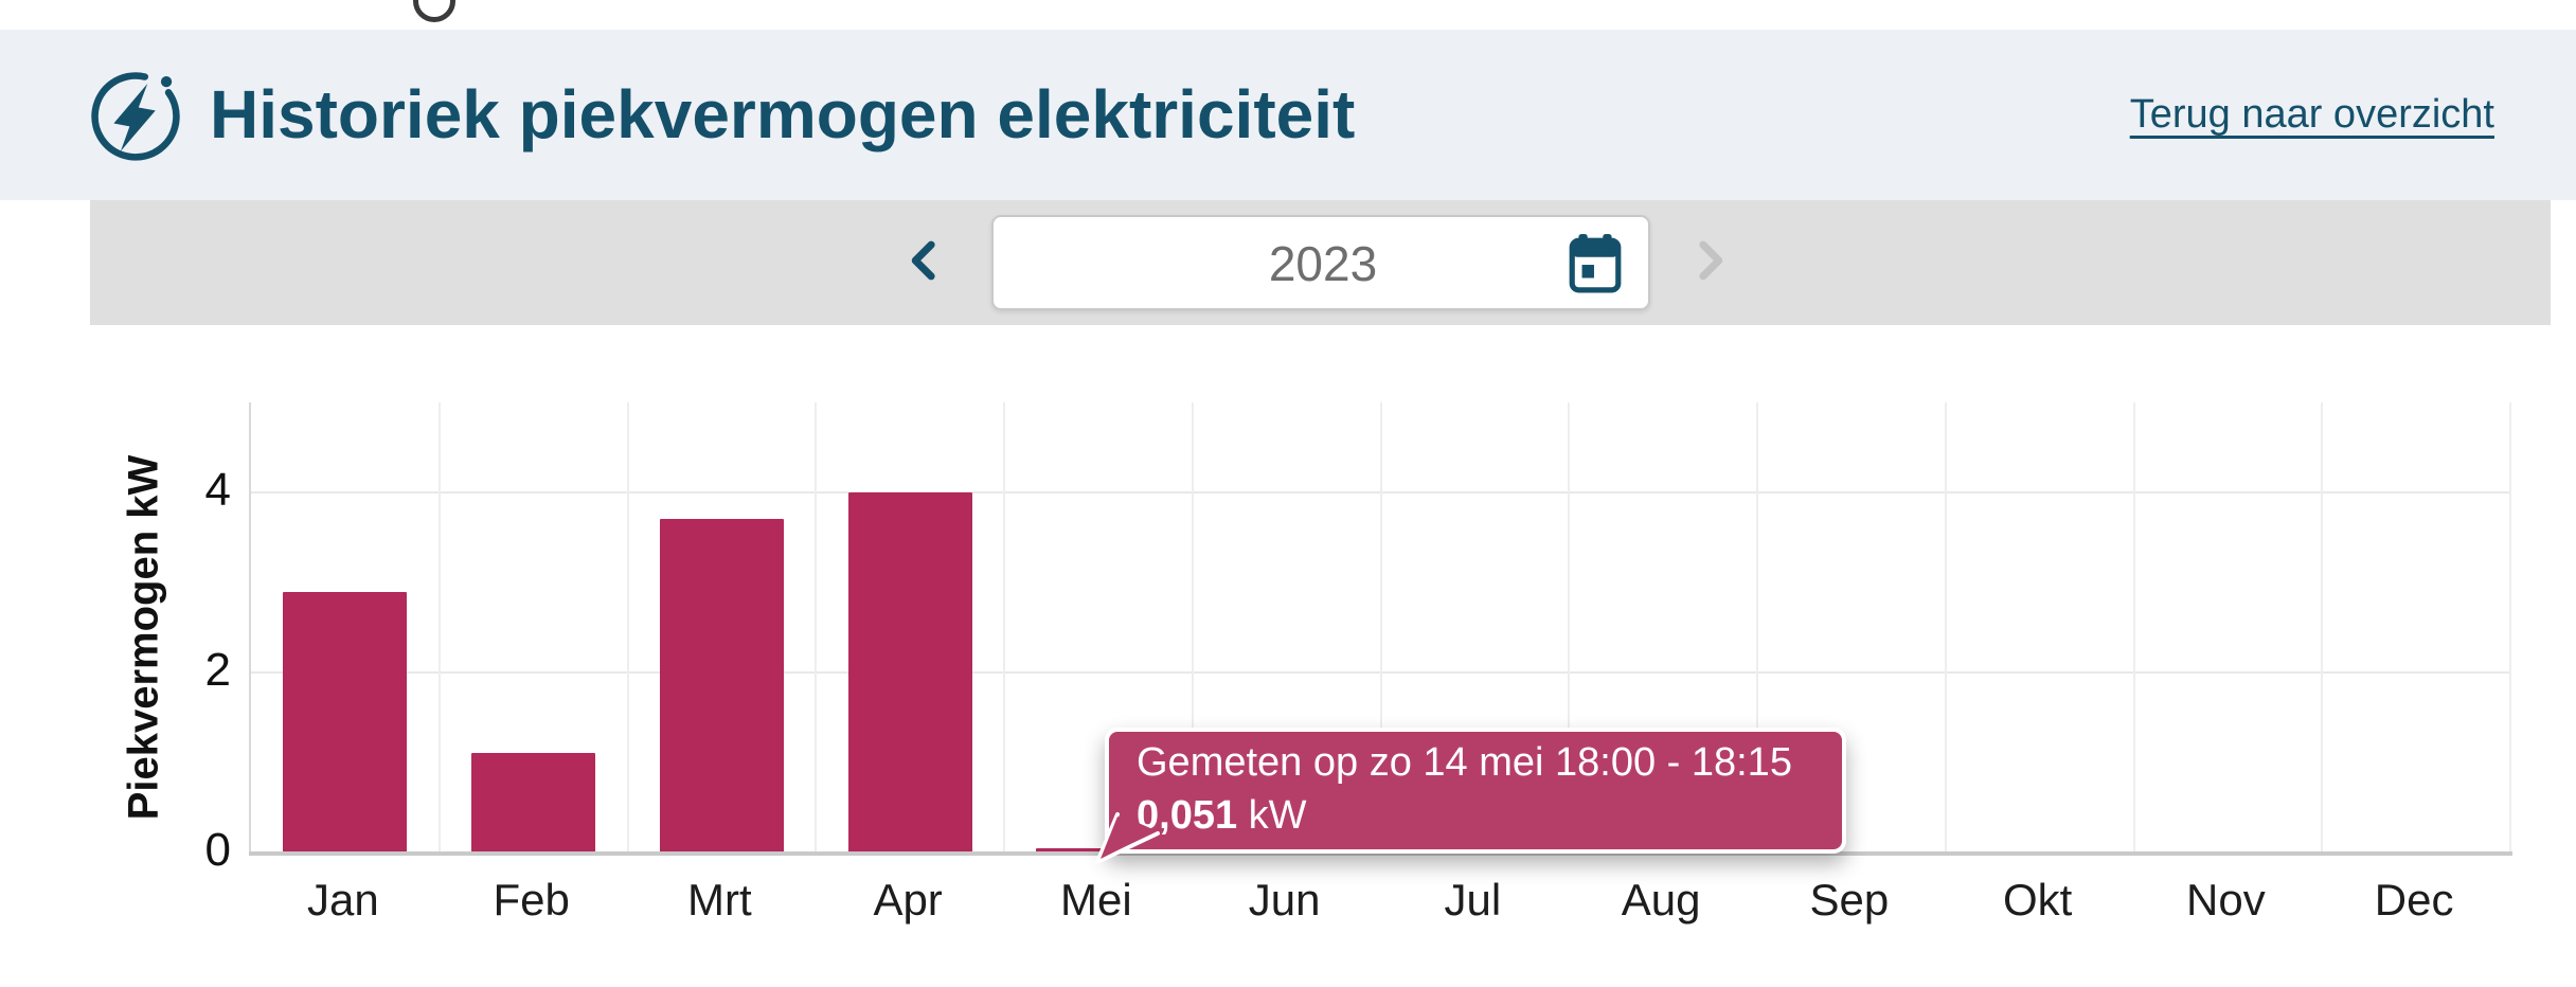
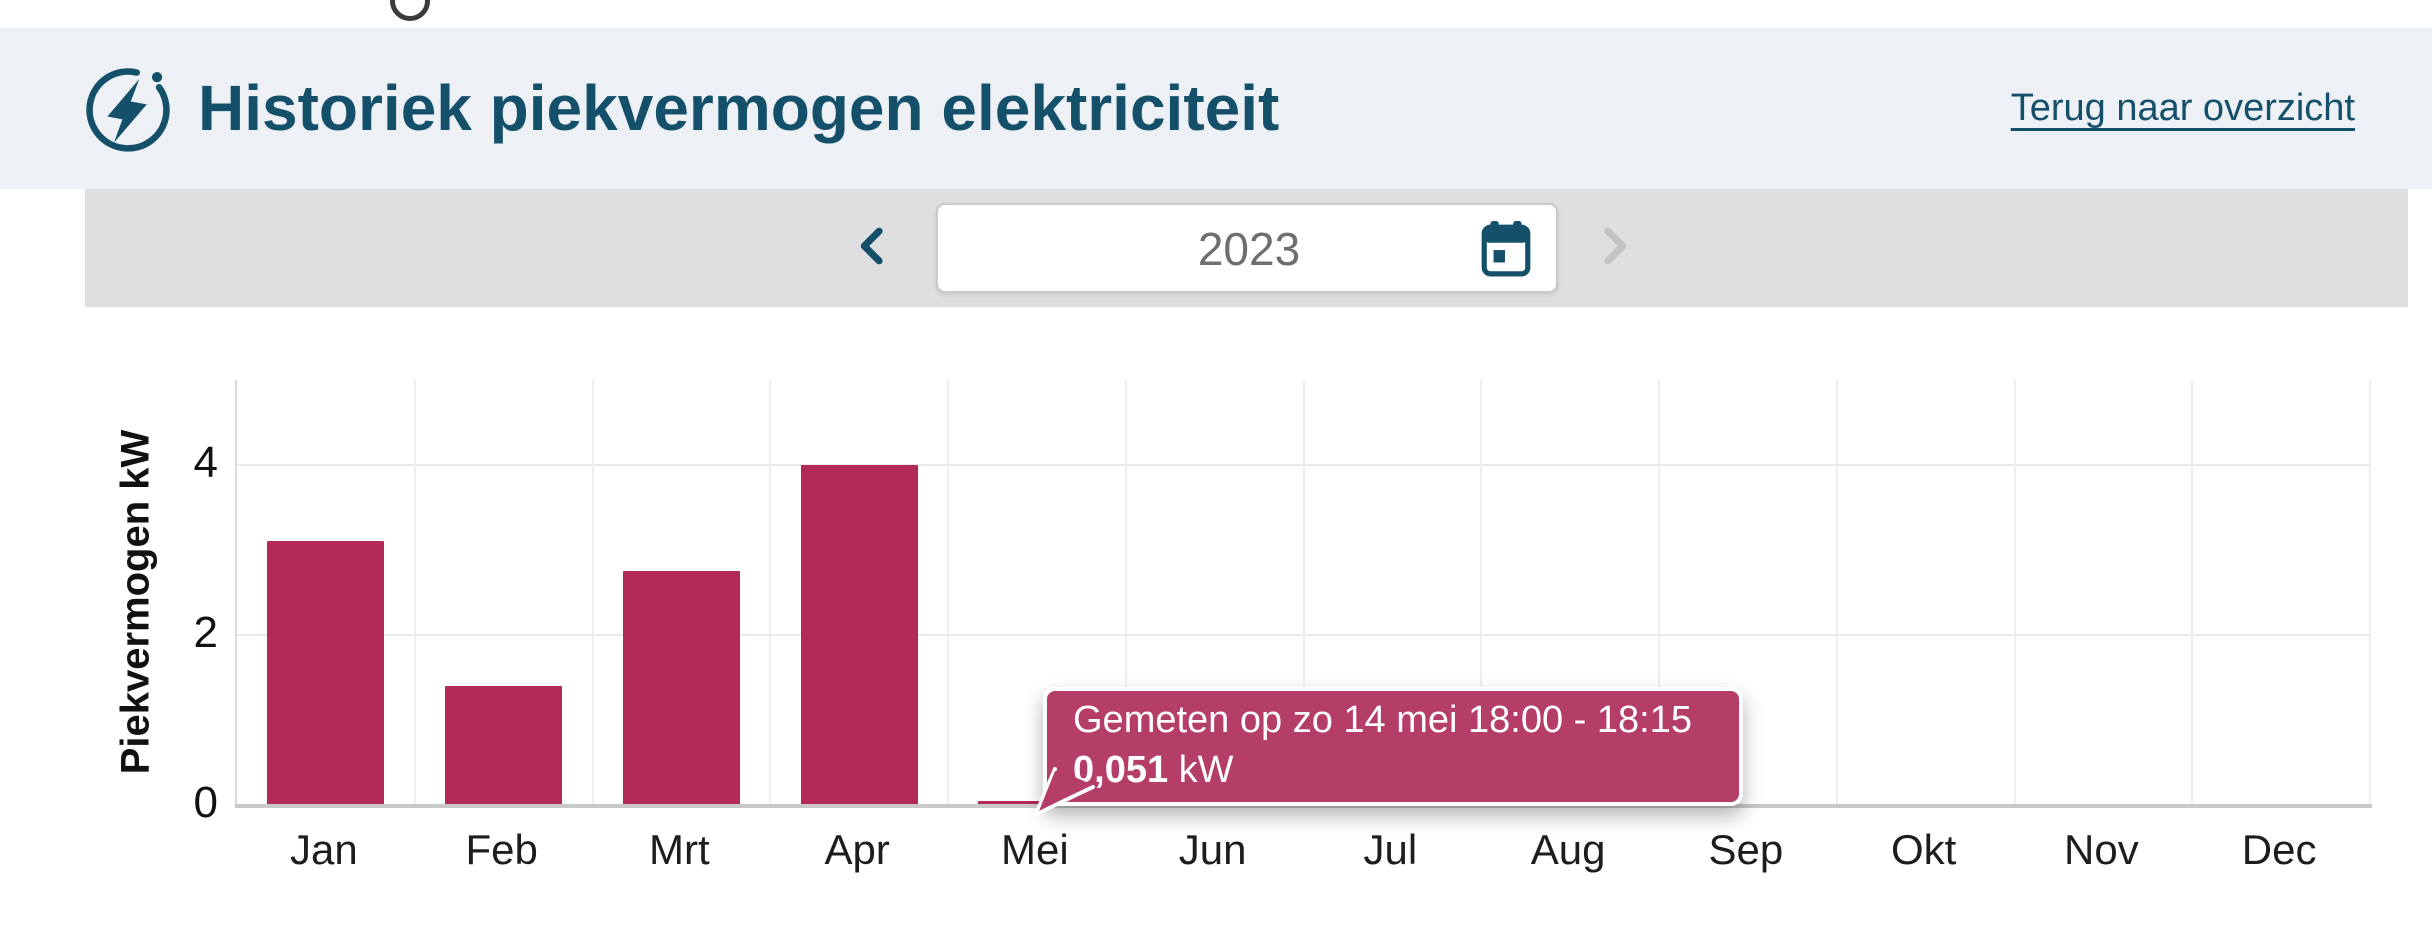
Jan: 2.9 -> 3.1
Feb: 1.1 -> 1.4
Mrt: 3.7 -> 2.8
